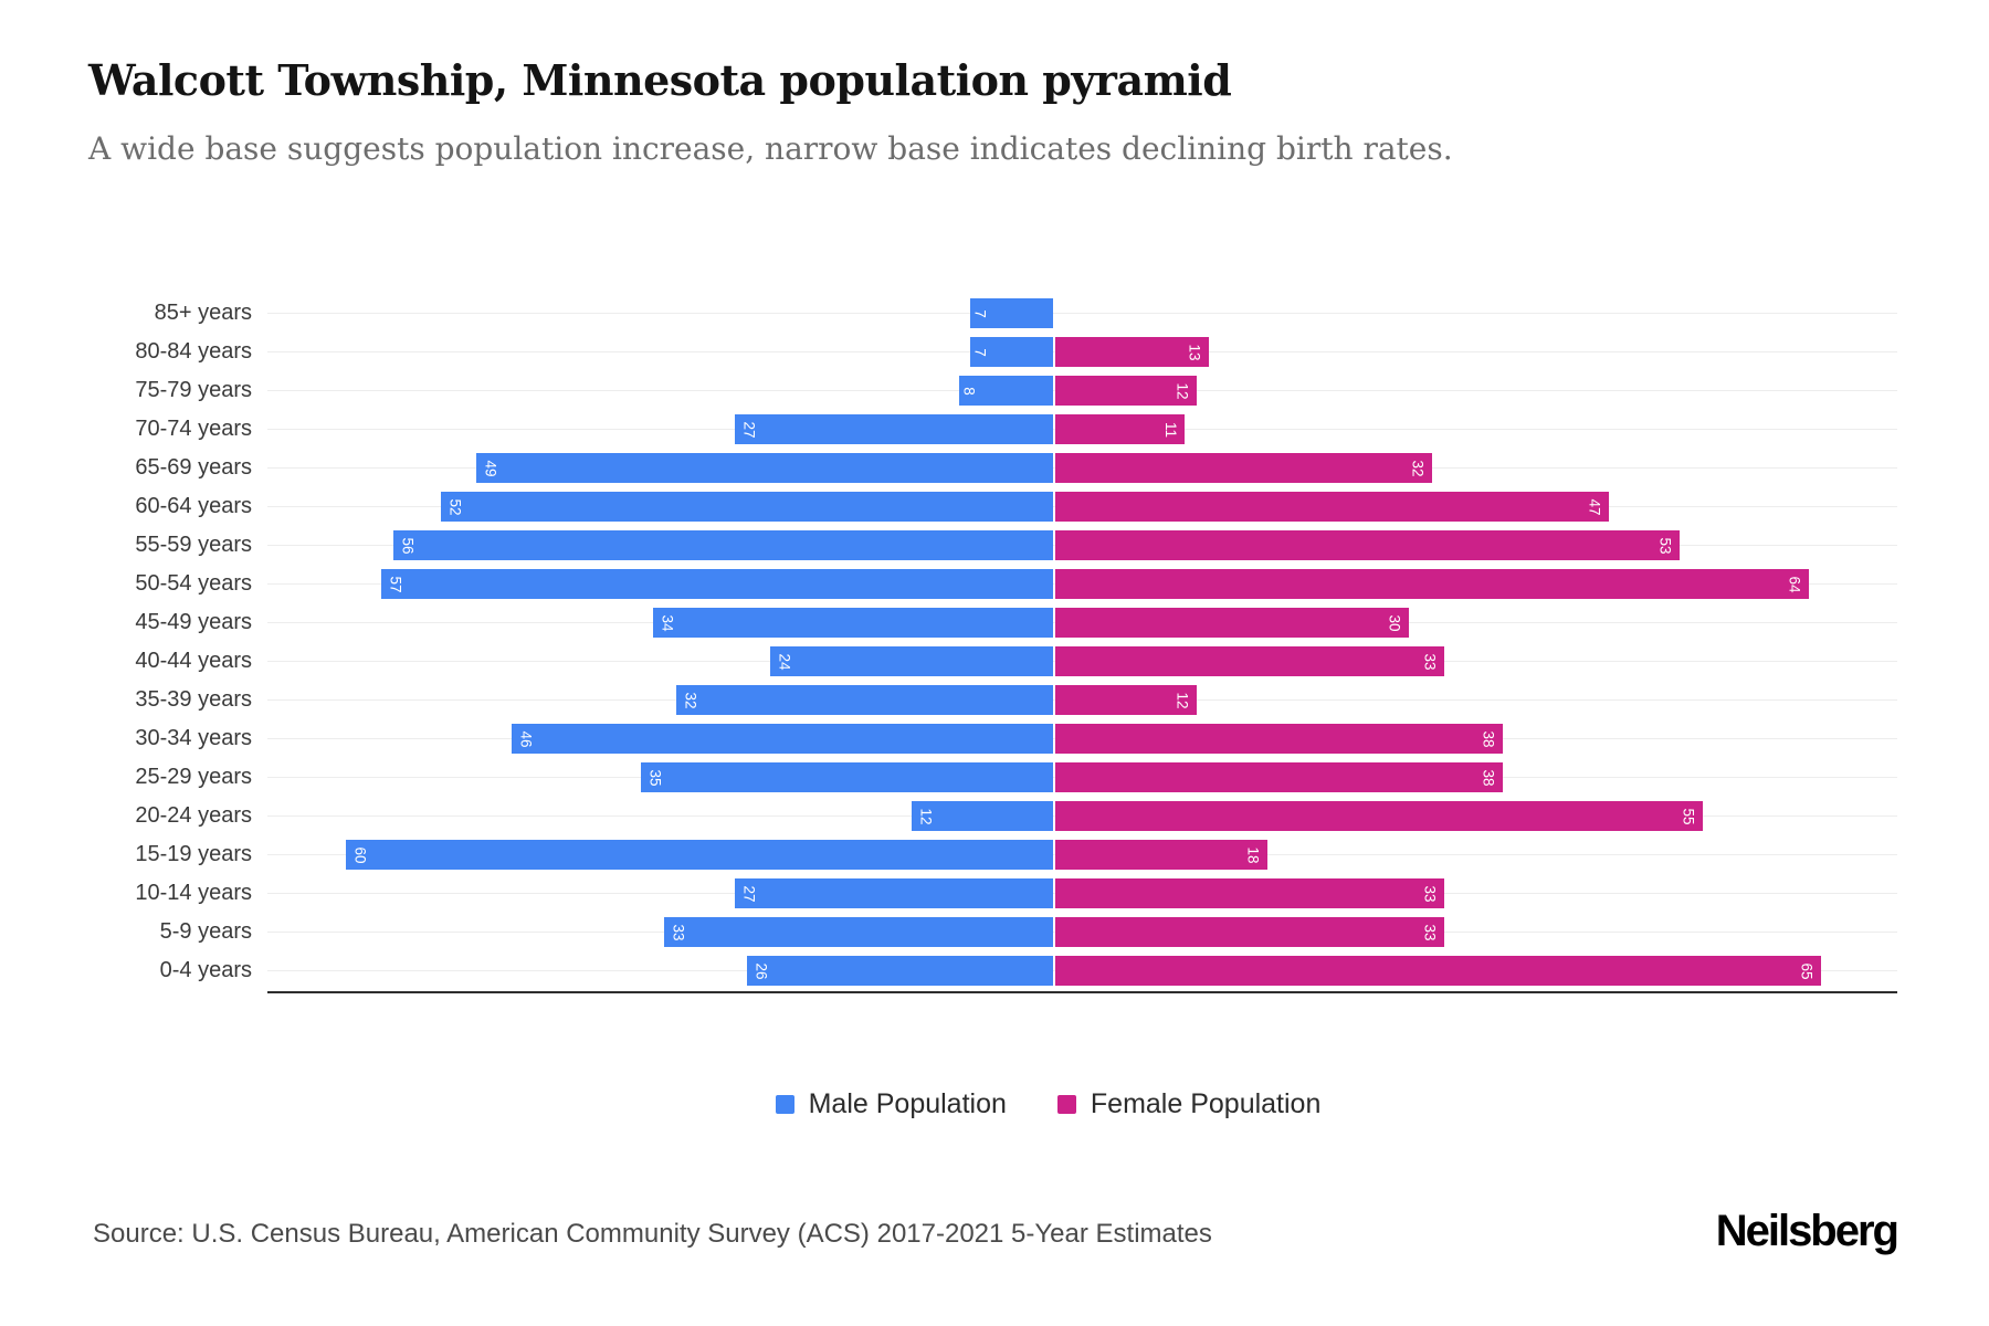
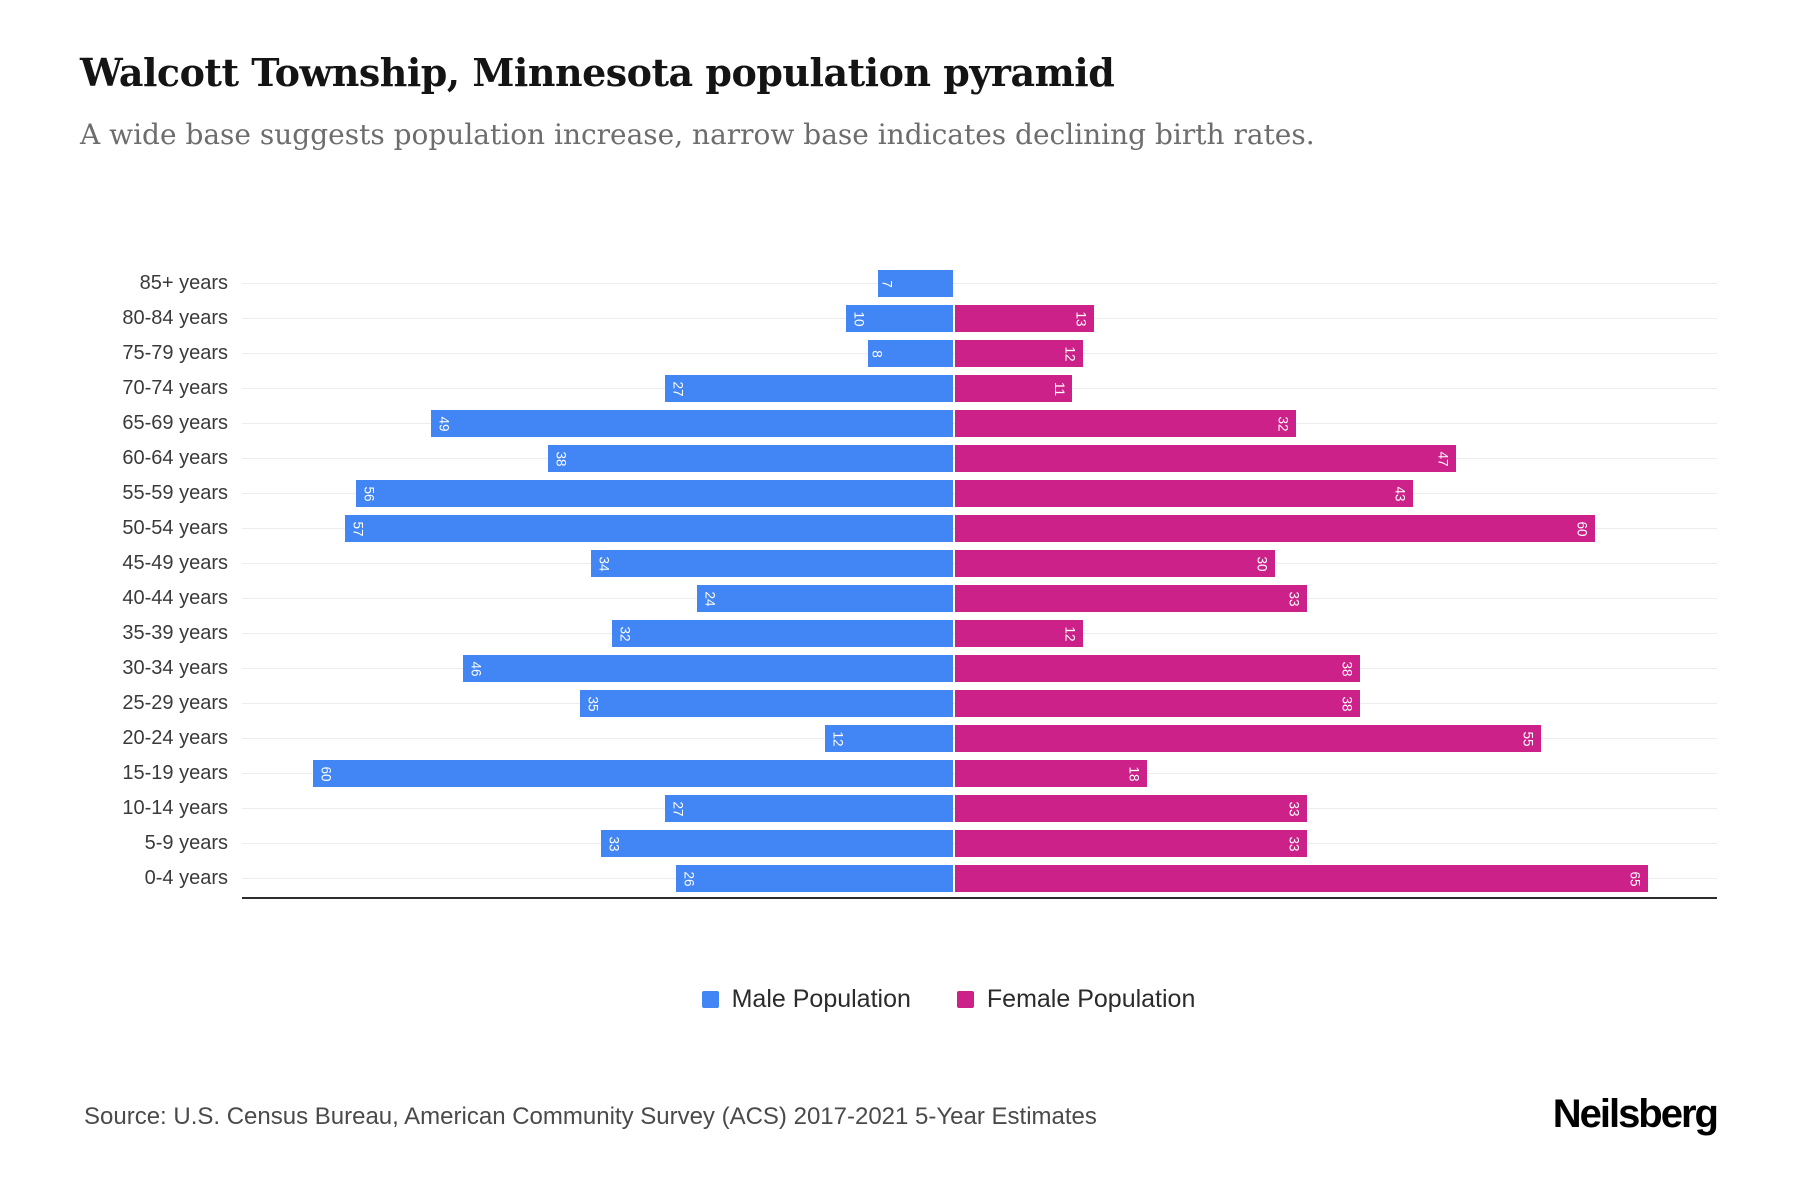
Male Population/80-84 years: 7 -> 10
Male Population/60-64 years: 52 -> 38
Female Population/55-59 years: 53 -> 43
Female Population/50-54 years: 64 -> 60
